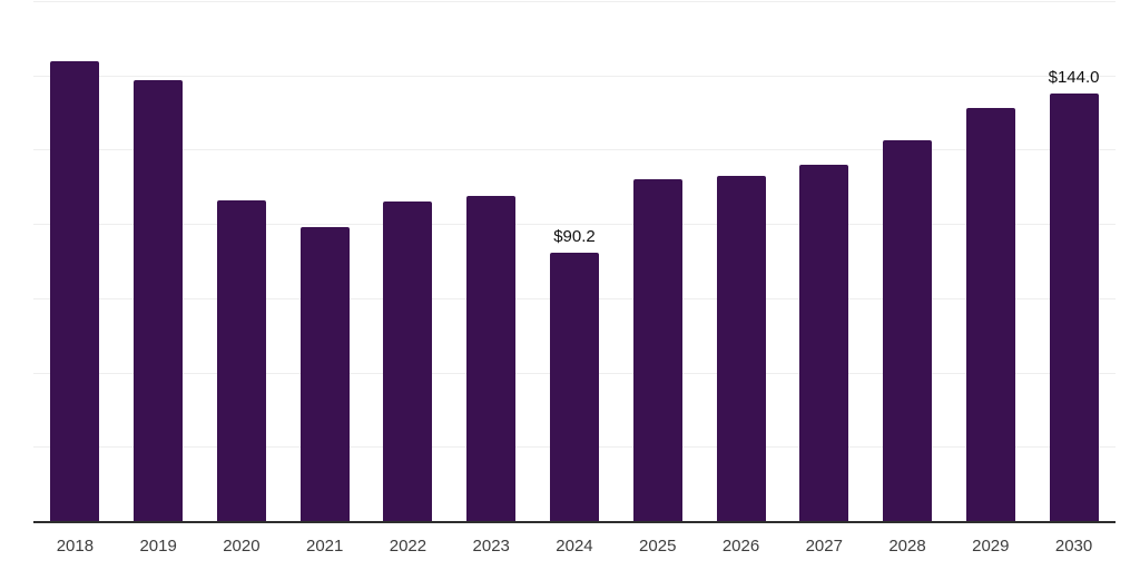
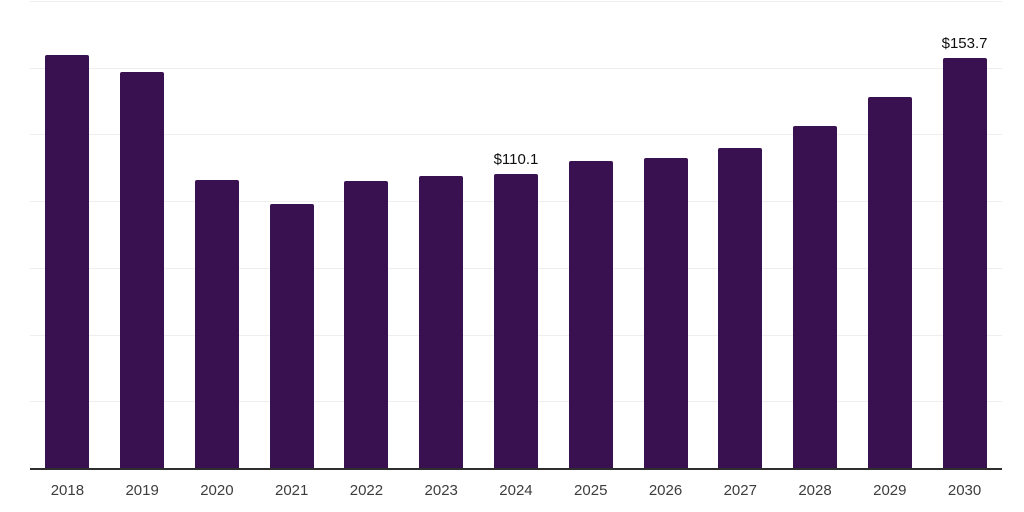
2024: $90.2 -> $110.1
2030: $144.0 -> $153.7
